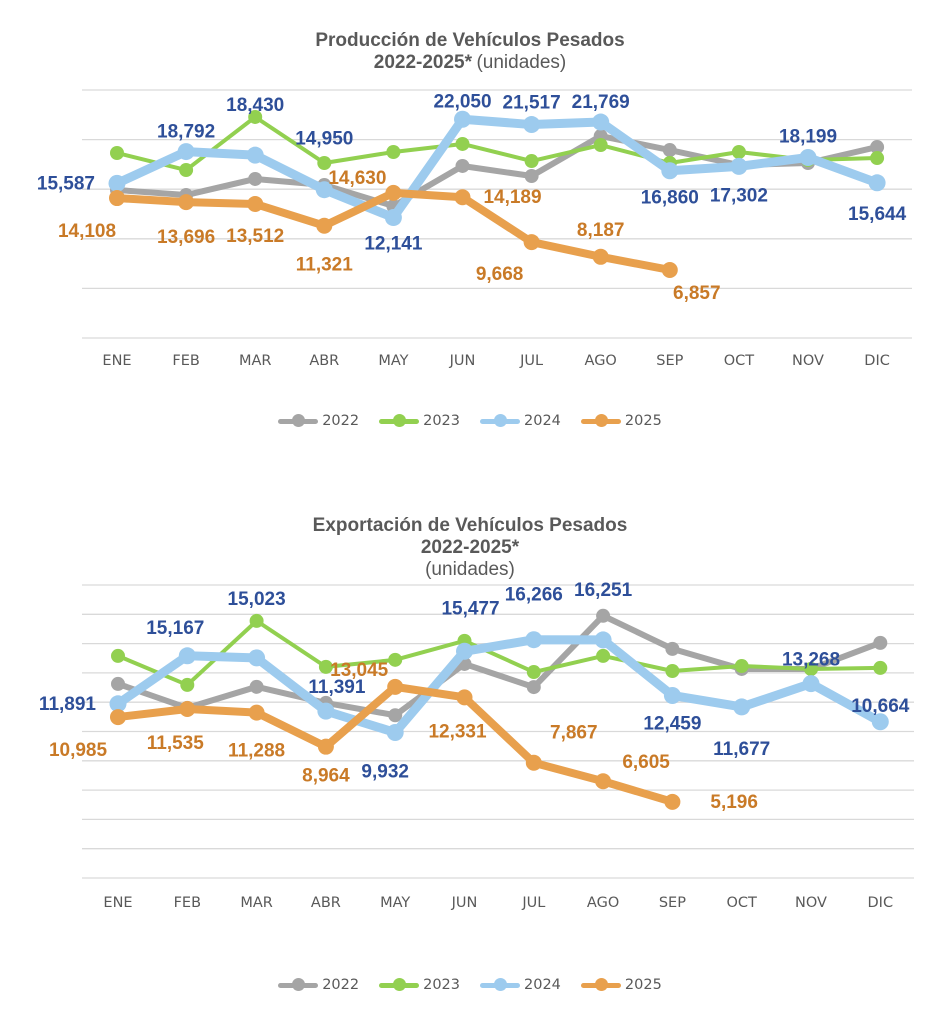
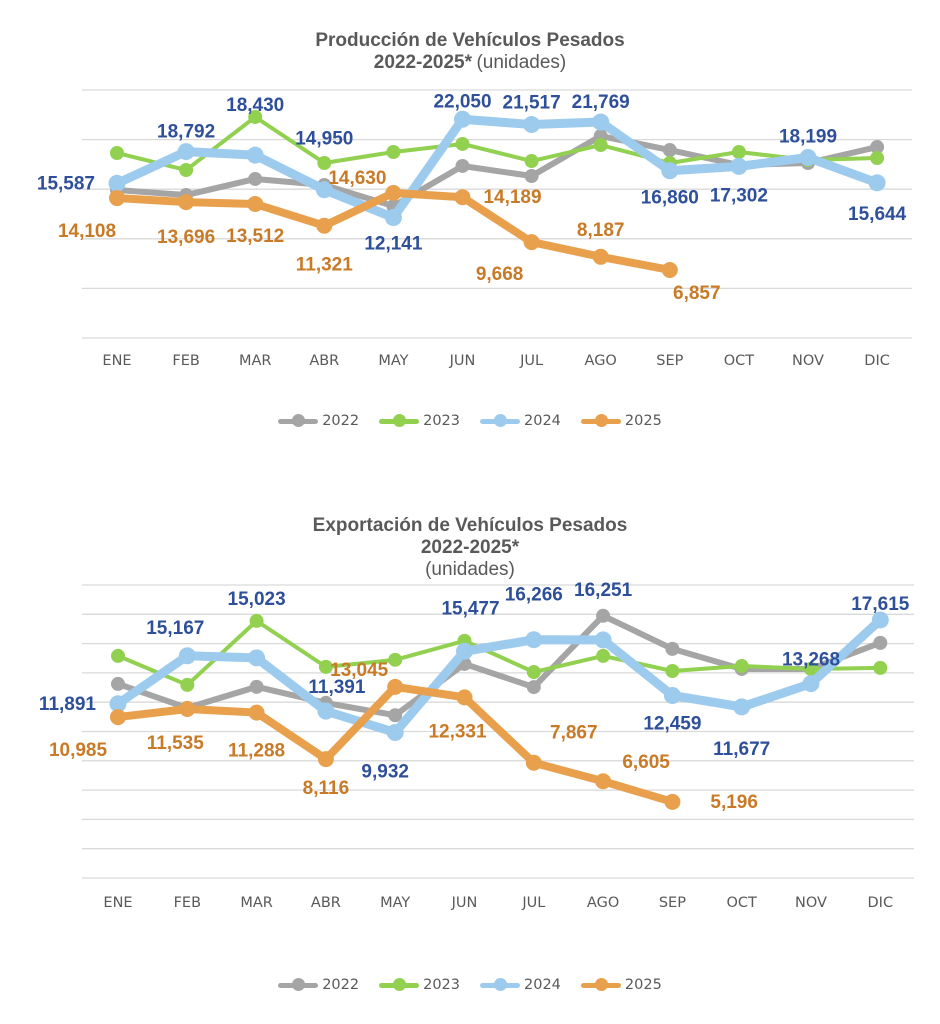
Exportación de Vehículos Pesados/2025/ABR: 8,964 -> 8,116
Exportación de Vehículos Pesados/2024/DIC: 10,664 -> 17,615
